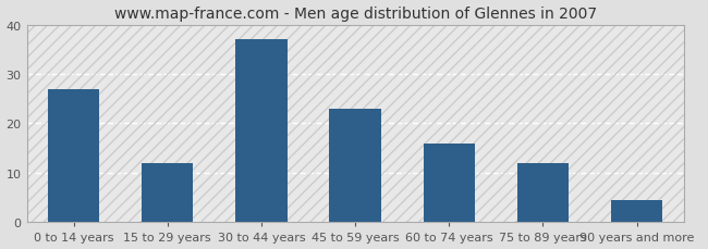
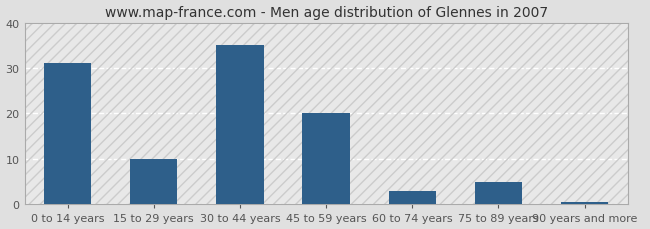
0 to 14 years: 27.0 -> 31.0
15 to 29 years: 12.0 -> 10.0
30 to 44 years: 37.0 -> 35.0
45 to 59 years: 23.0 -> 20.0
60 to 74 years: 16.0 -> 3.0
75 to 89 years: 12.0 -> 5.0
90 years and more: 4.5 -> 0.5
